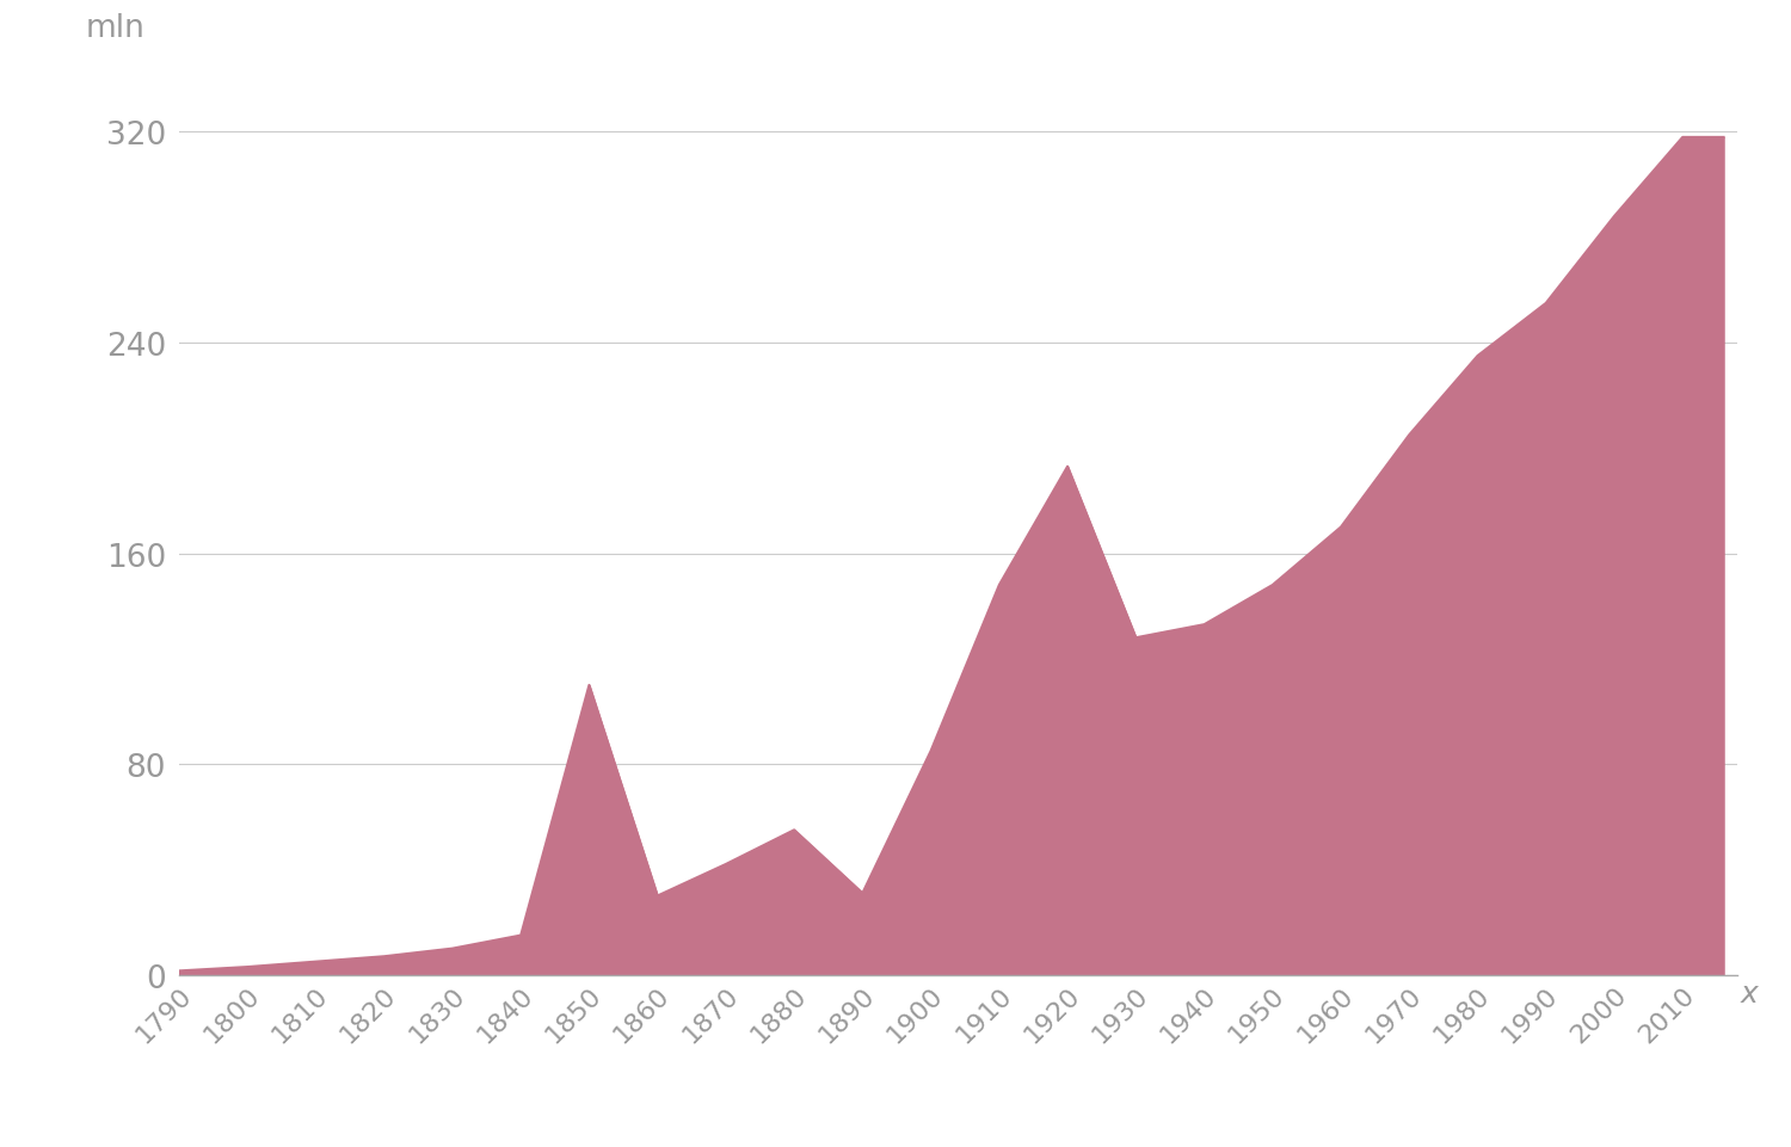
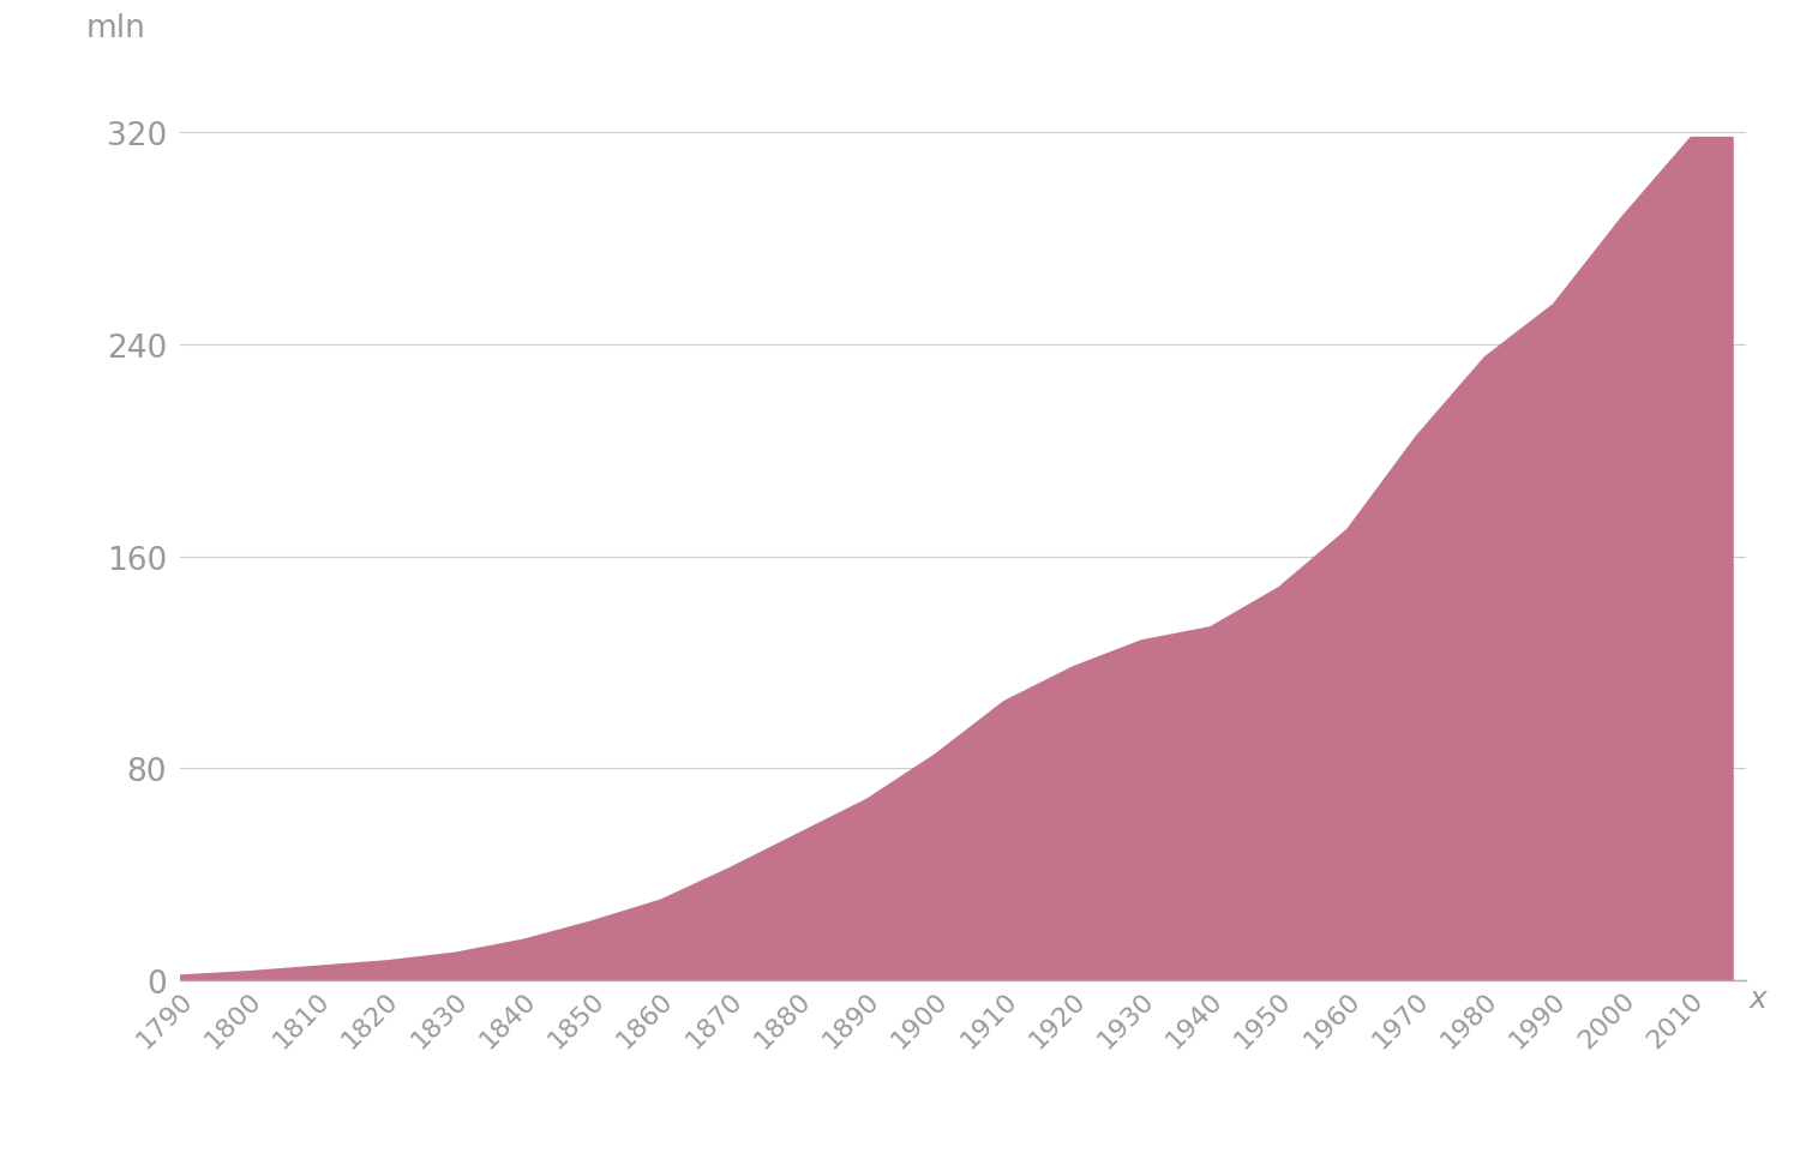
1850: 110.0 -> 22.0
1890: 31.0 -> 68.0
1910: 148.0 -> 105.0
1920: 193.0 -> 118.0
